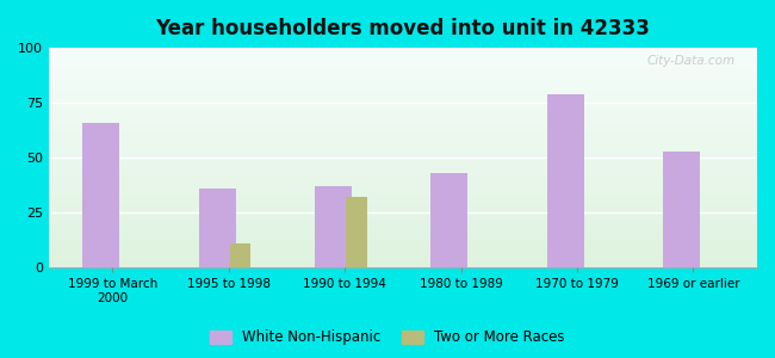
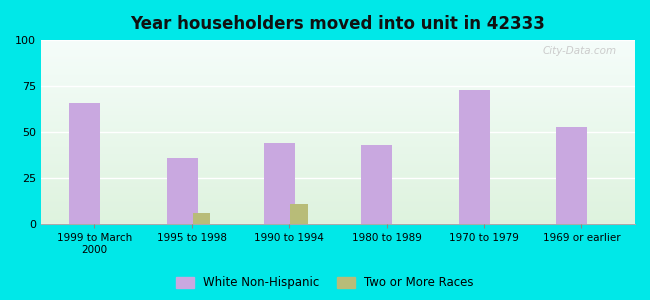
Two or More Races/1995 to 1998: 11 -> 6
White Non-Hispanic/1990 to 1994: 37 -> 44
Two or More Races/1990 to 1994: 32 -> 11
White Non-Hispanic/1970 to 1979: 79 -> 73
